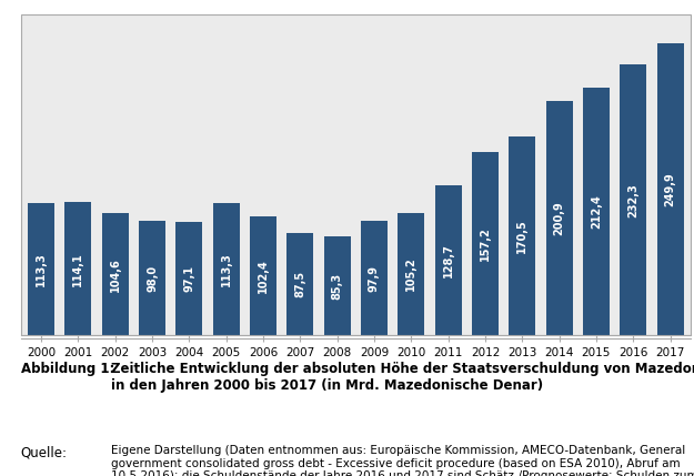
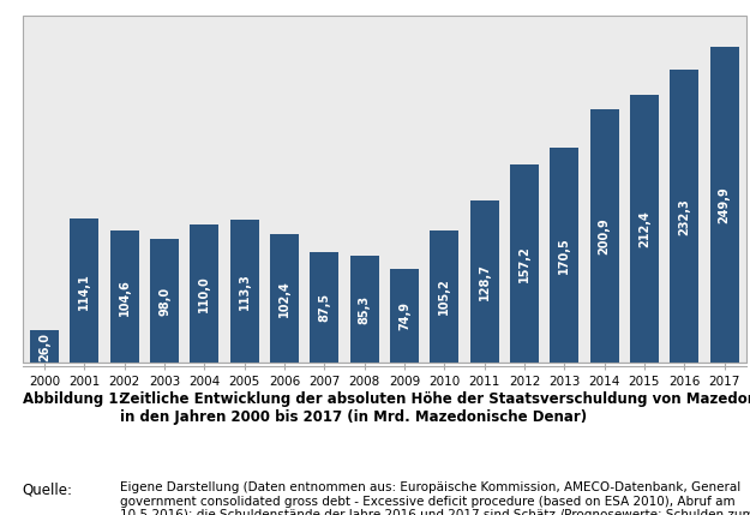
2000: 113,3 -> 26,0
2004: 97,1 -> 110,0
2009: 97,9 -> 74,9
